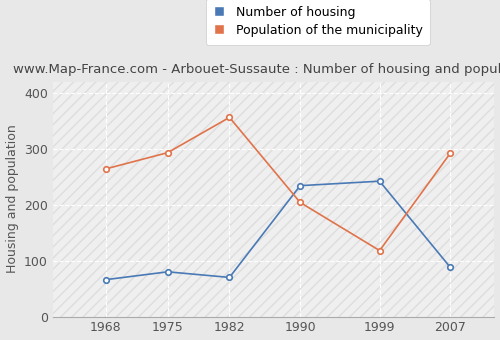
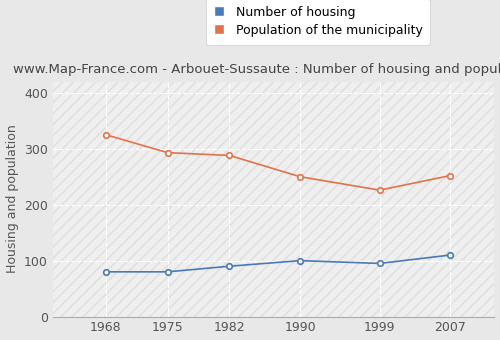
Number of housing/1968: 66 -> 80
Population of the municipality/1968: 264 -> 325
Number of housing/1982: 70 -> 90
Population of the municipality/1982: 356 -> 288
Number of housing/1990: 234 -> 100
Population of the municipality/1990: 204 -> 250
Number of housing/1999: 242 -> 95
Population of the municipality/1999: 118 -> 226
Number of housing/2007: 88 -> 110
Population of the municipality/2007: 292 -> 252
